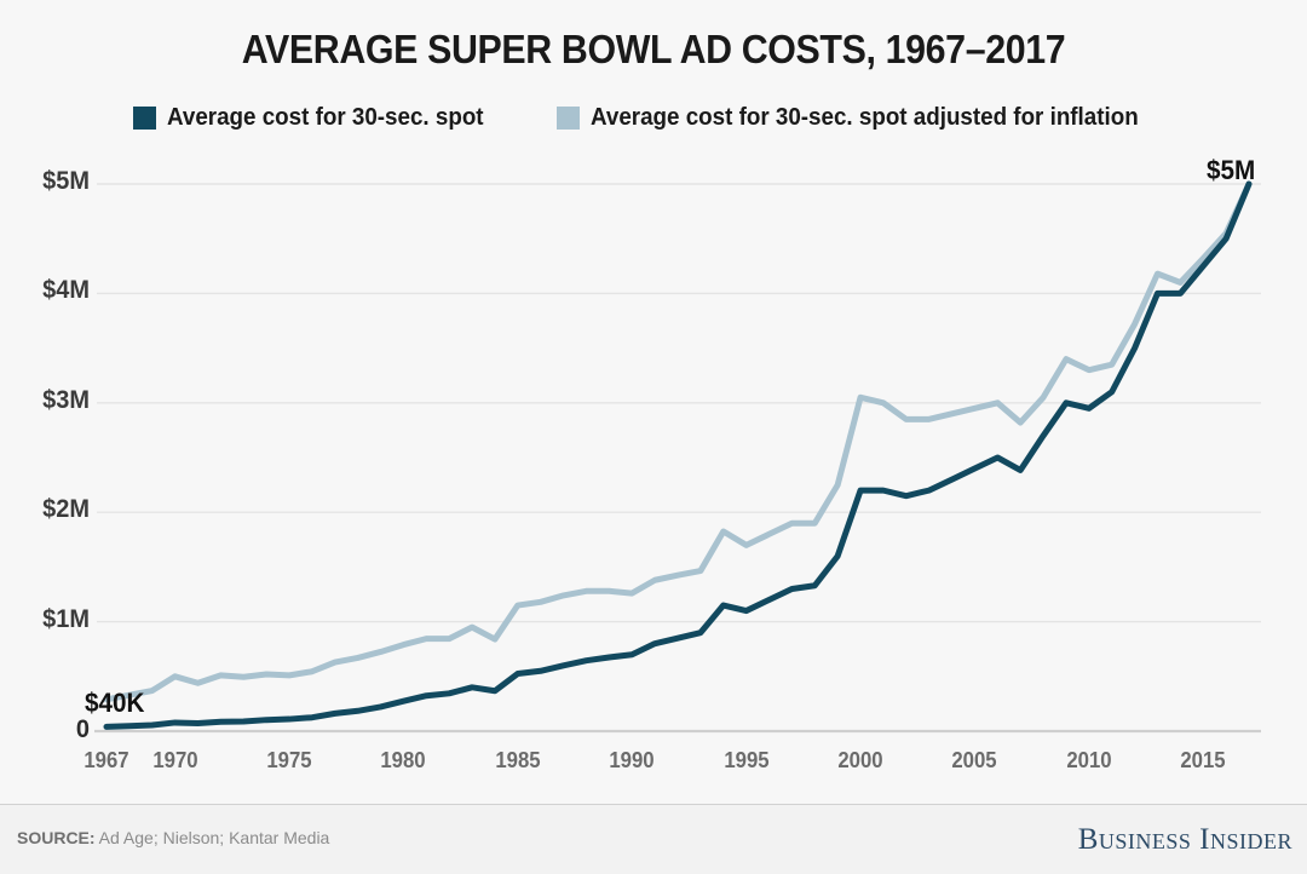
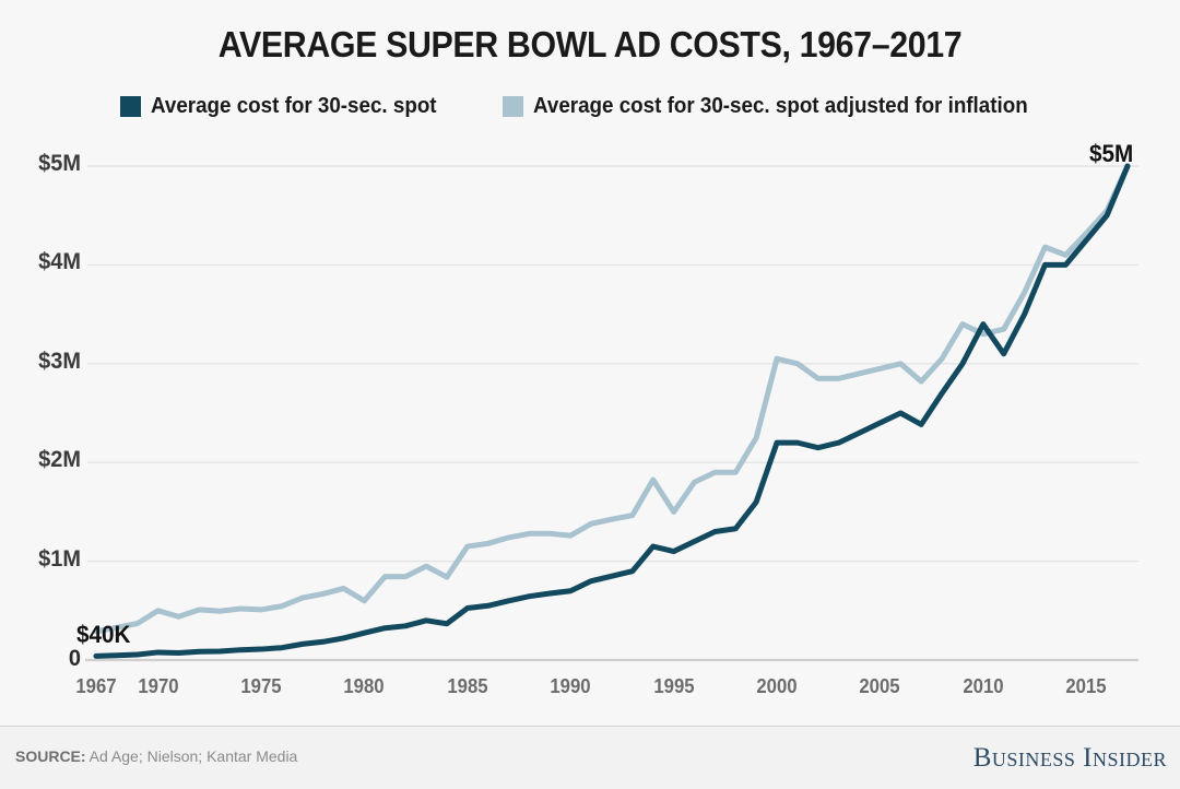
Average cost for 30-sec. spot adjusted for inflation/1980: $0.8M -> $0.6M
Average cost for 30-sec. spot adjusted for inflation/1995: $1.7M -> $1.5M
Average cost for 30-sec. spot/2010: $3.0M -> $3.4M
